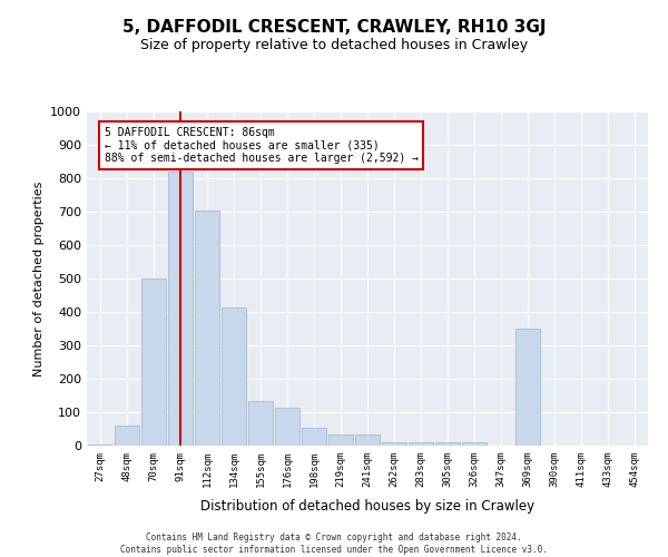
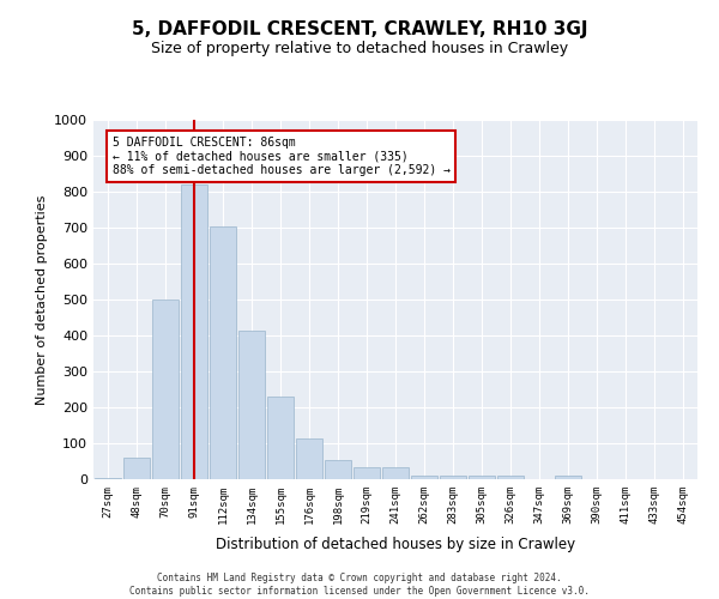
155sqm: 135 -> 230
369sqm: 350 -> 10
